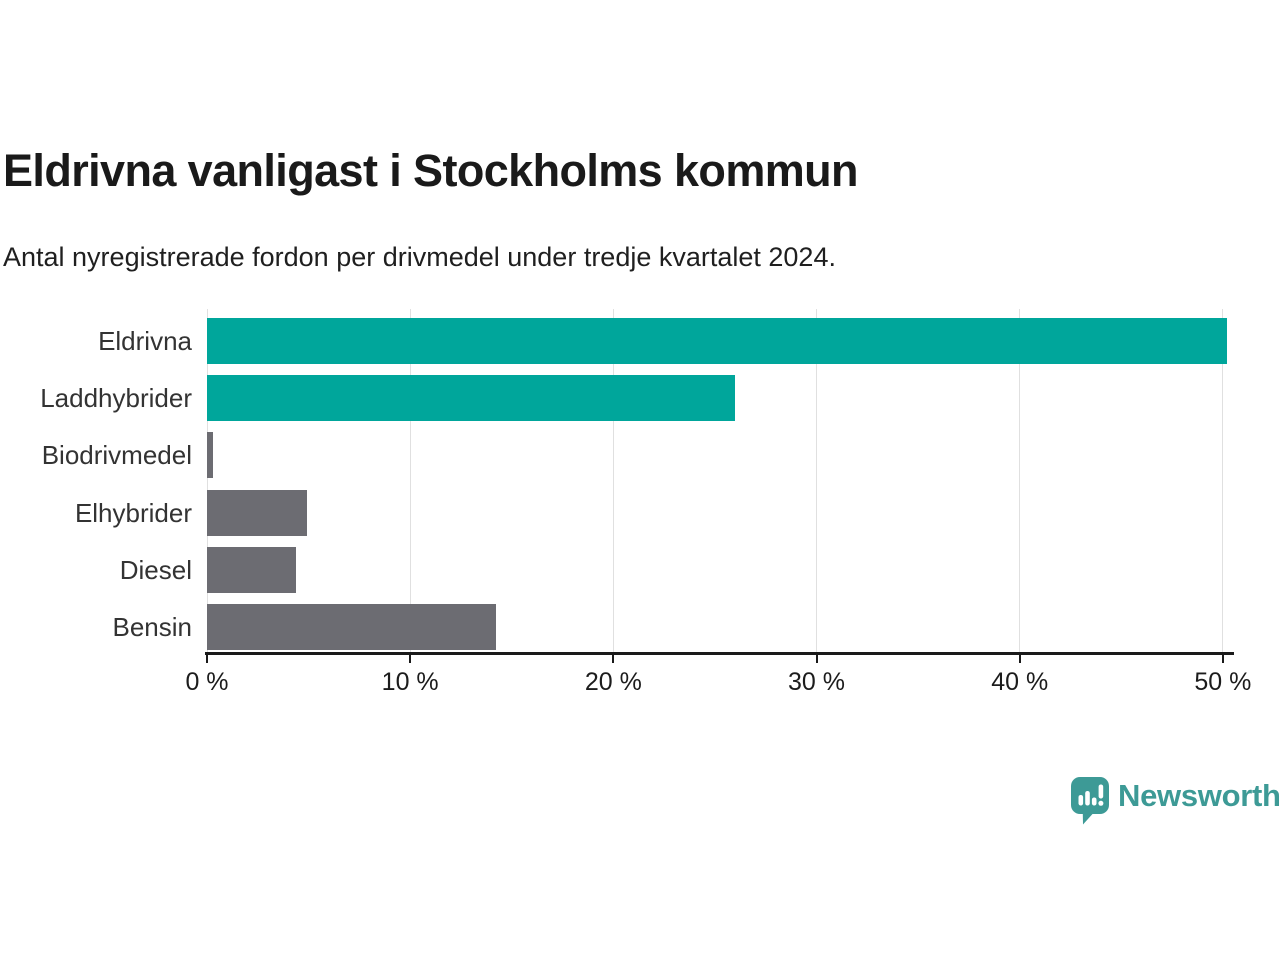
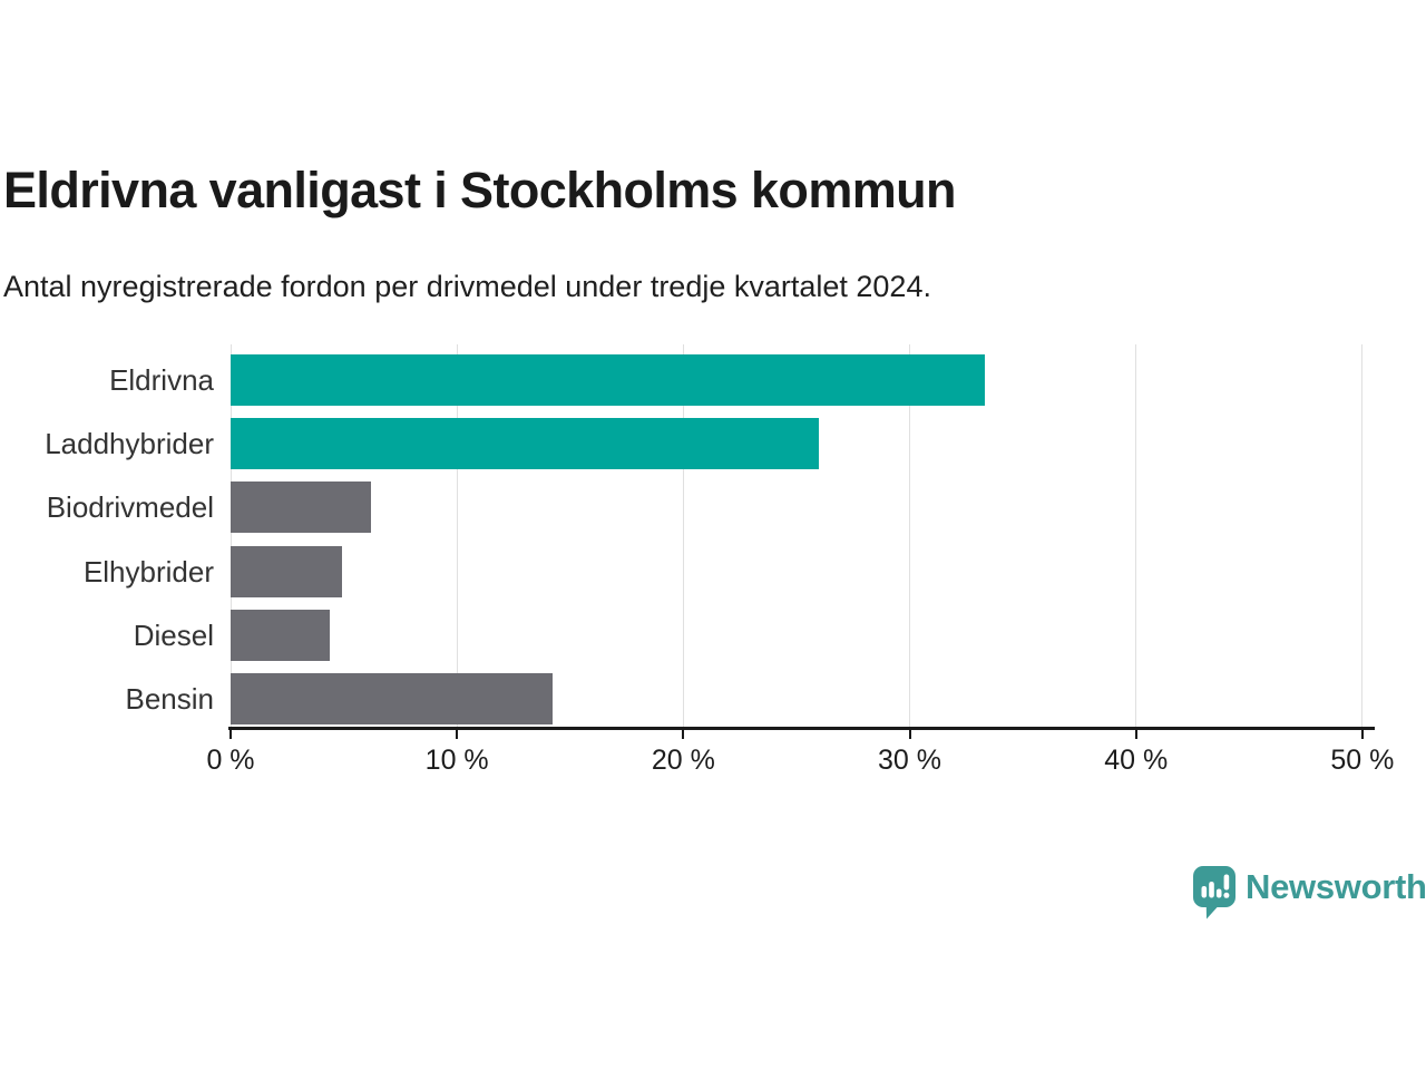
Eldrivna: 50.2% -> 33.3%
Biodrivmedel: 0.3% -> 6.2%
